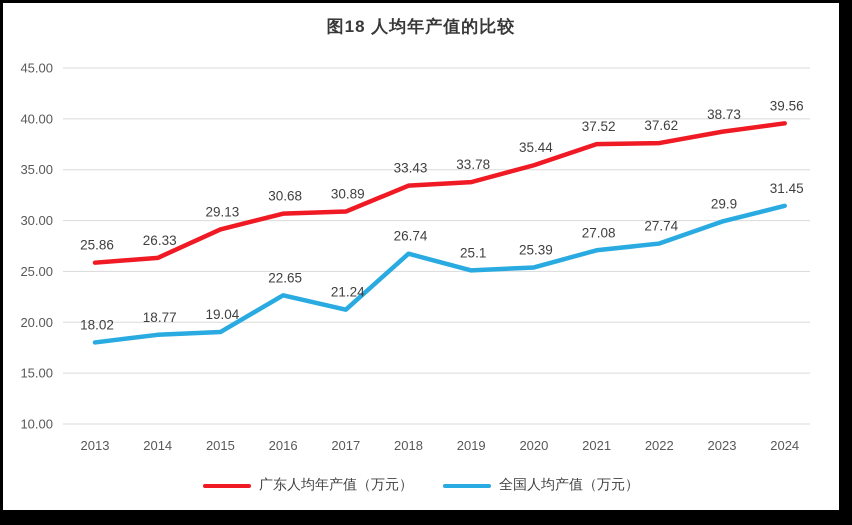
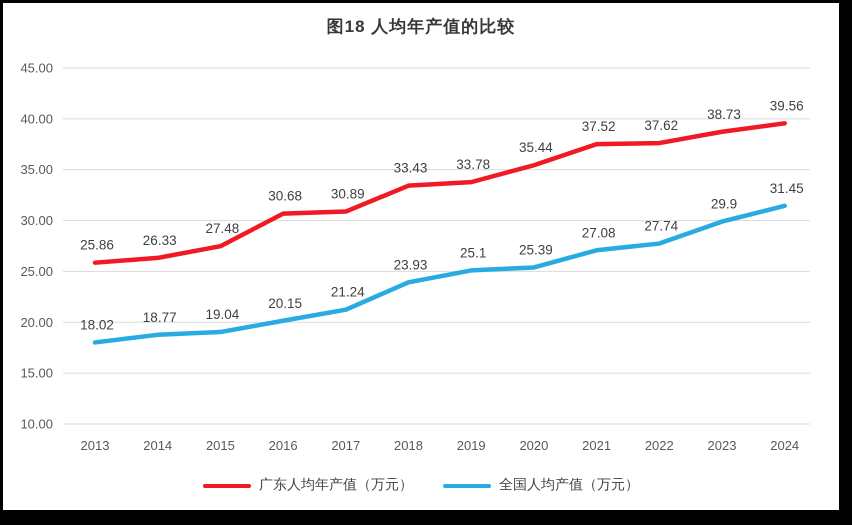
广东人均年产值（万元）/2015: 29.13 -> 27.48
全国人均产值（万元）/2016: 22.65 -> 20.15
全国人均产值（万元）/2018: 26.74 -> 23.93
